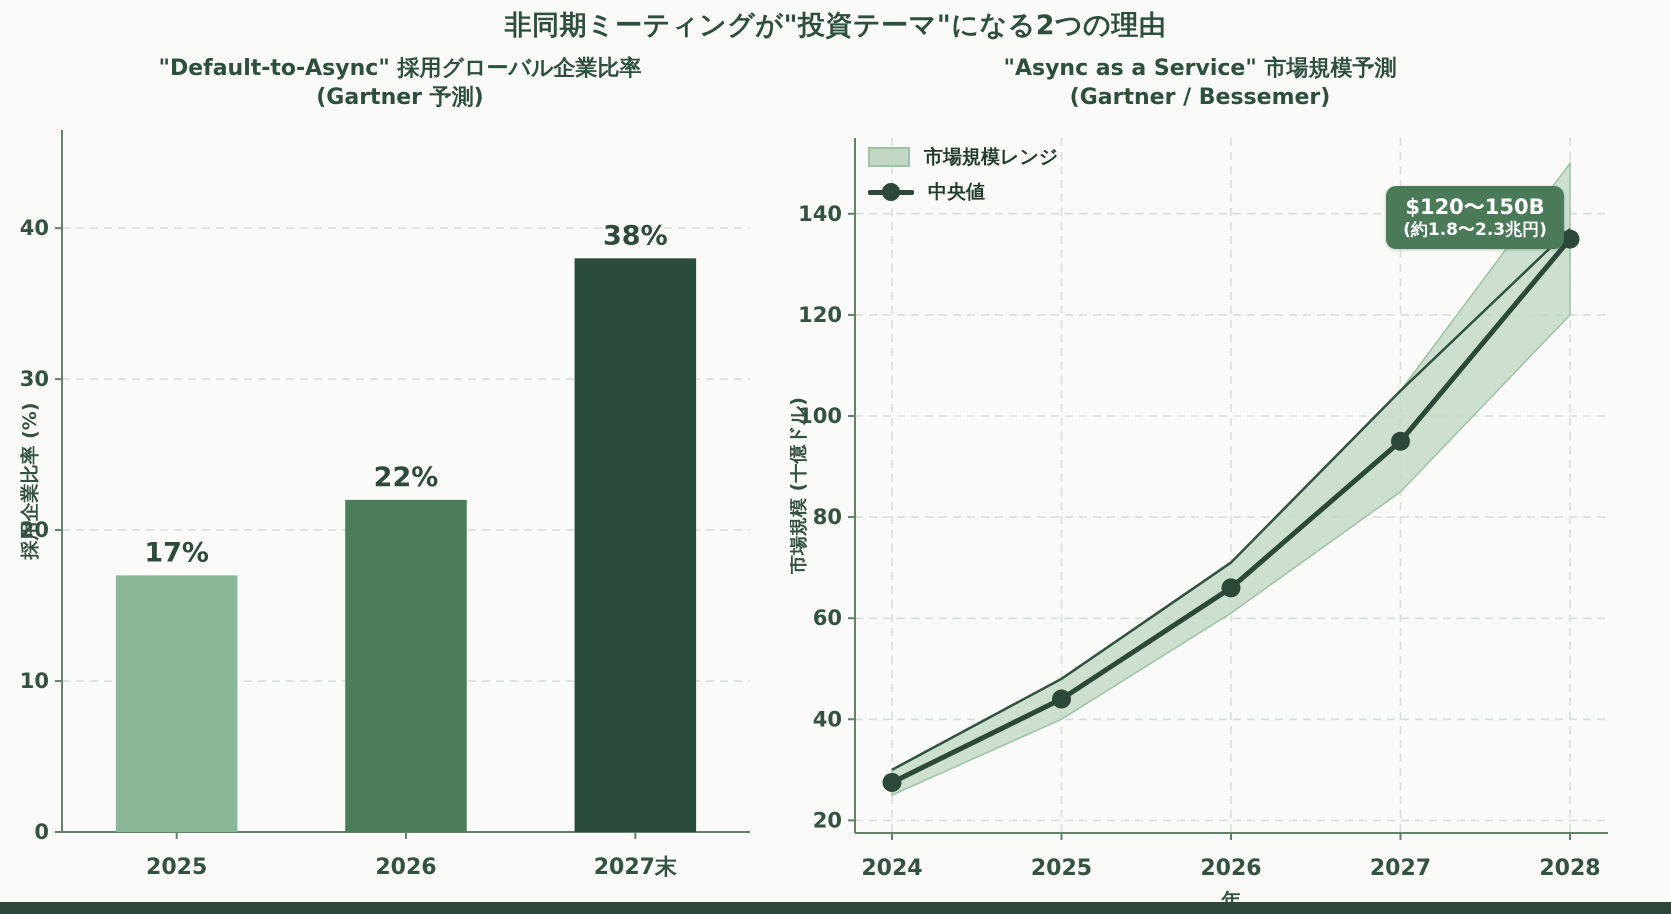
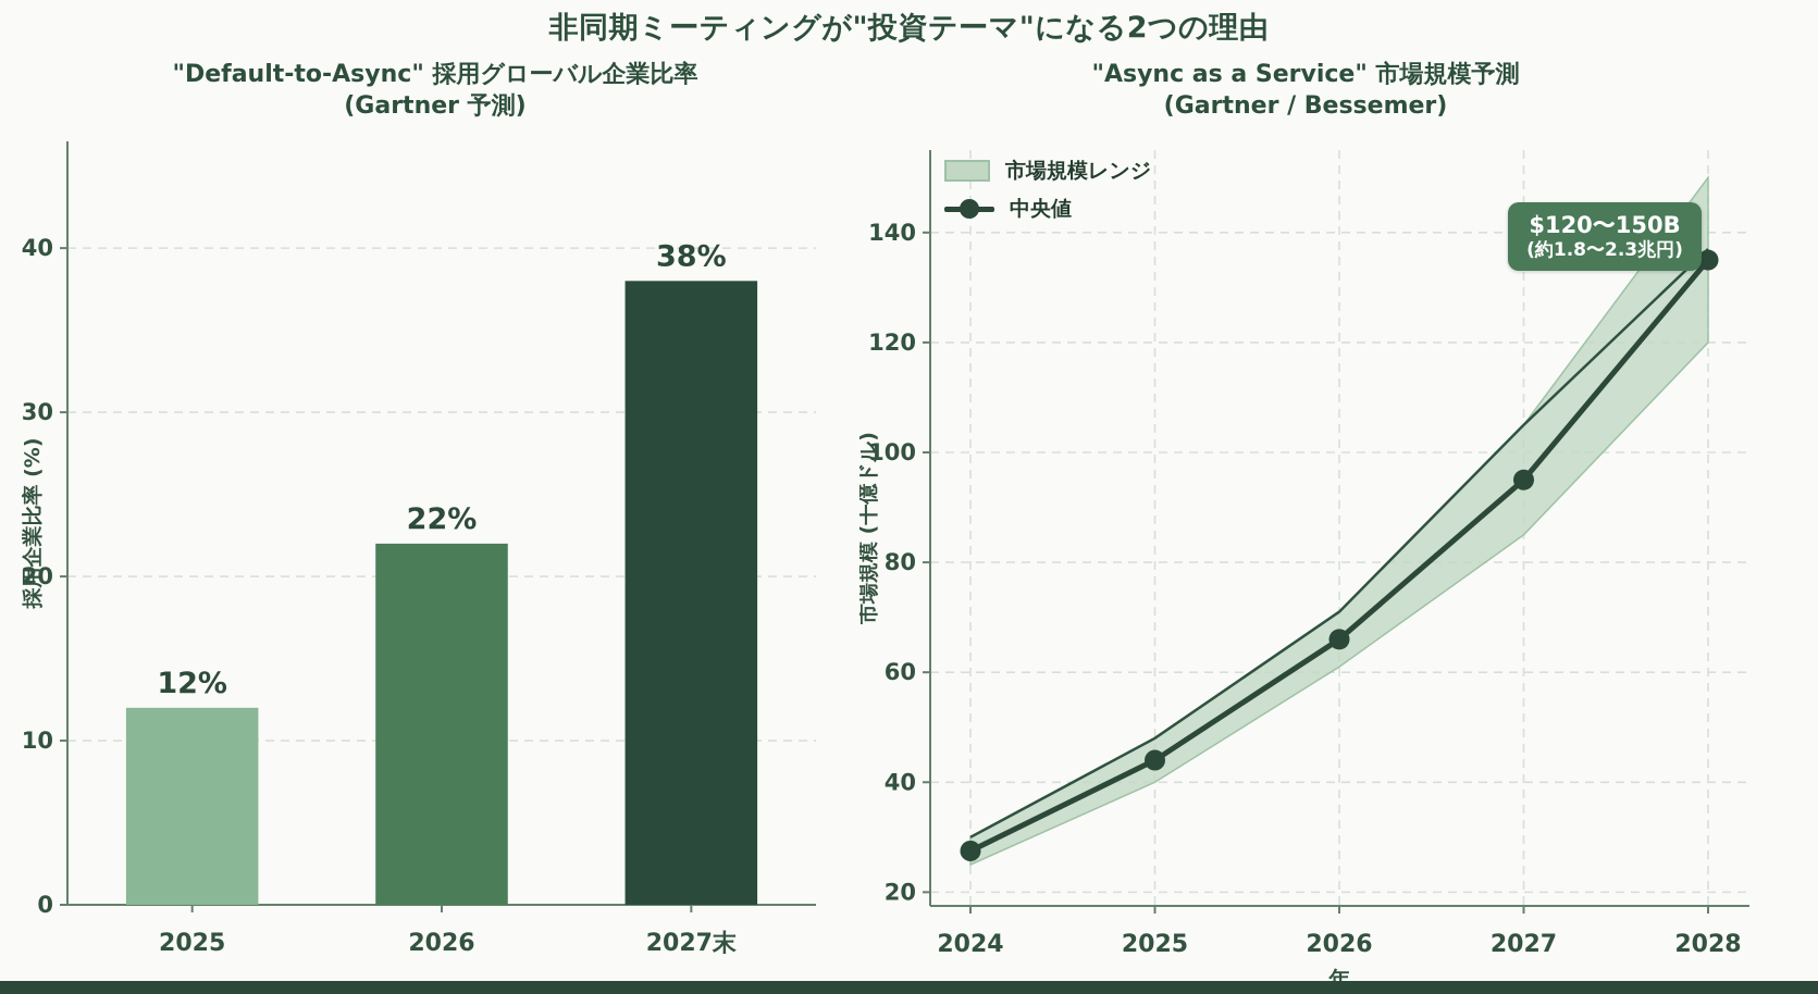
"Default-to-Async" 採用グローバル企業比率 (Gartner 予測)/2025: 17% -> 12%
